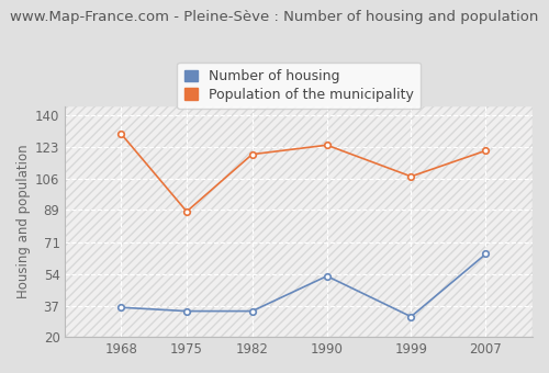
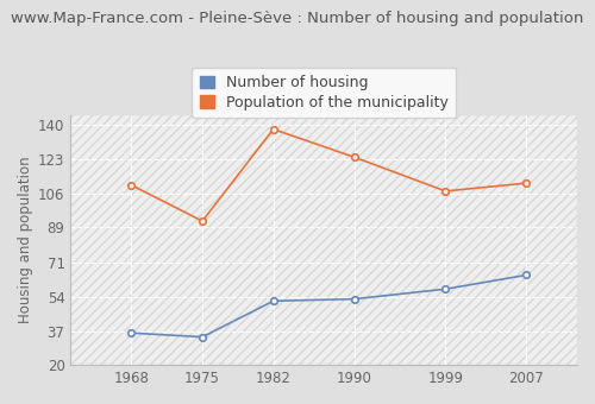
Population of the municipality/1968: 130 -> 110
Population of the municipality/1975: 88 -> 92
Number of housing/1982: 34 -> 52
Population of the municipality/1982: 119 -> 138
Number of housing/1999: 31 -> 58
Population of the municipality/2007: 121 -> 111
